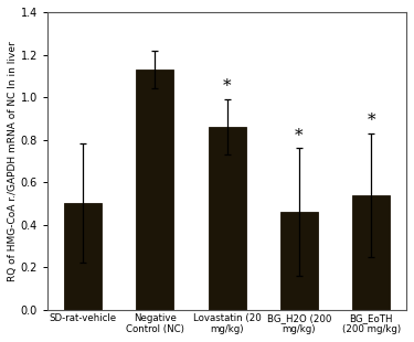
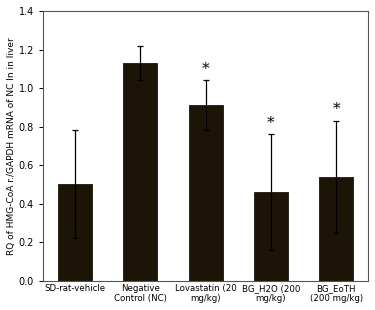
Lovastatin (20 mg/kg): 0.86 -> 0.91
